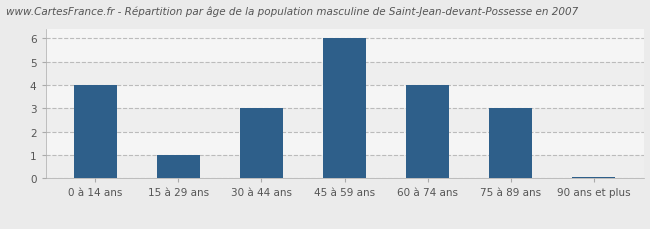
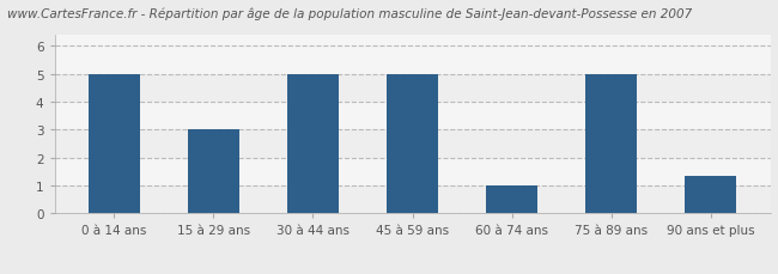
0 à 14 ans: 4.00 -> 5.00
15 à 29 ans: 1.00 -> 3.00
30 à 44 ans: 3.00 -> 5.00
45 à 59 ans: 6.00 -> 5.00
60 à 74 ans: 4.00 -> 1.00
75 à 89 ans: 3.00 -> 5.00
90 ans et plus: 0.08 -> 1.35
